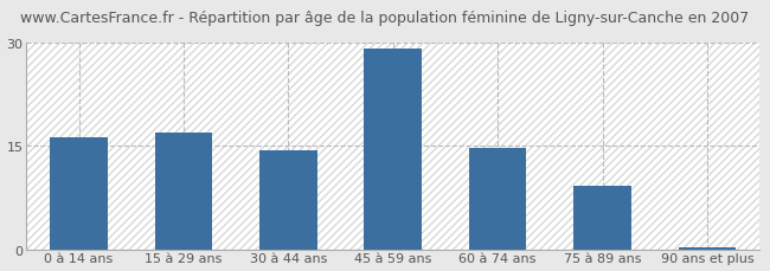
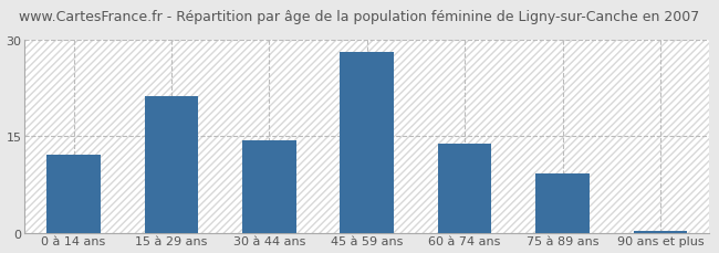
0 à 14 ans: 16.2 -> 12.2
15 à 29 ans: 17.0 -> 21.2
45 à 59 ans: 29.2 -> 28.2
60 à 74 ans: 14.8 -> 13.8
